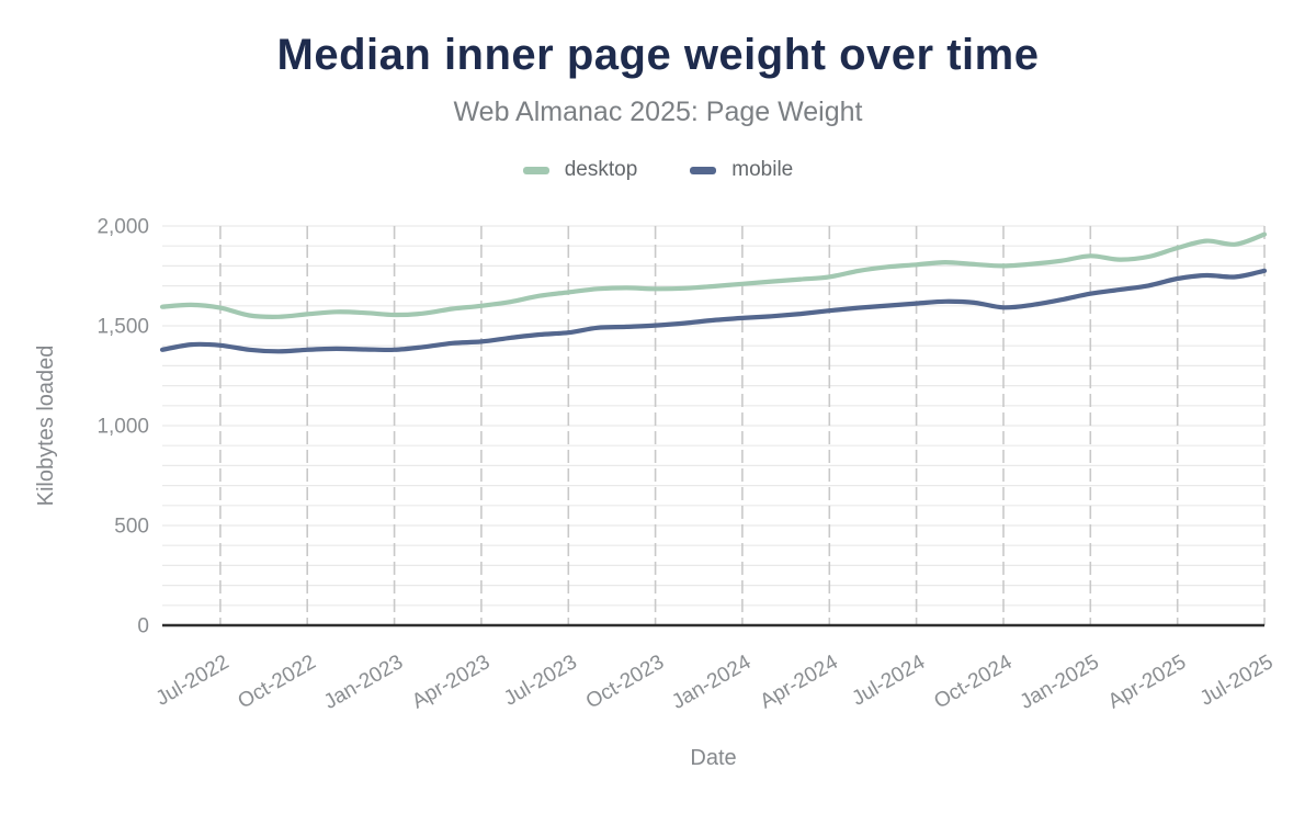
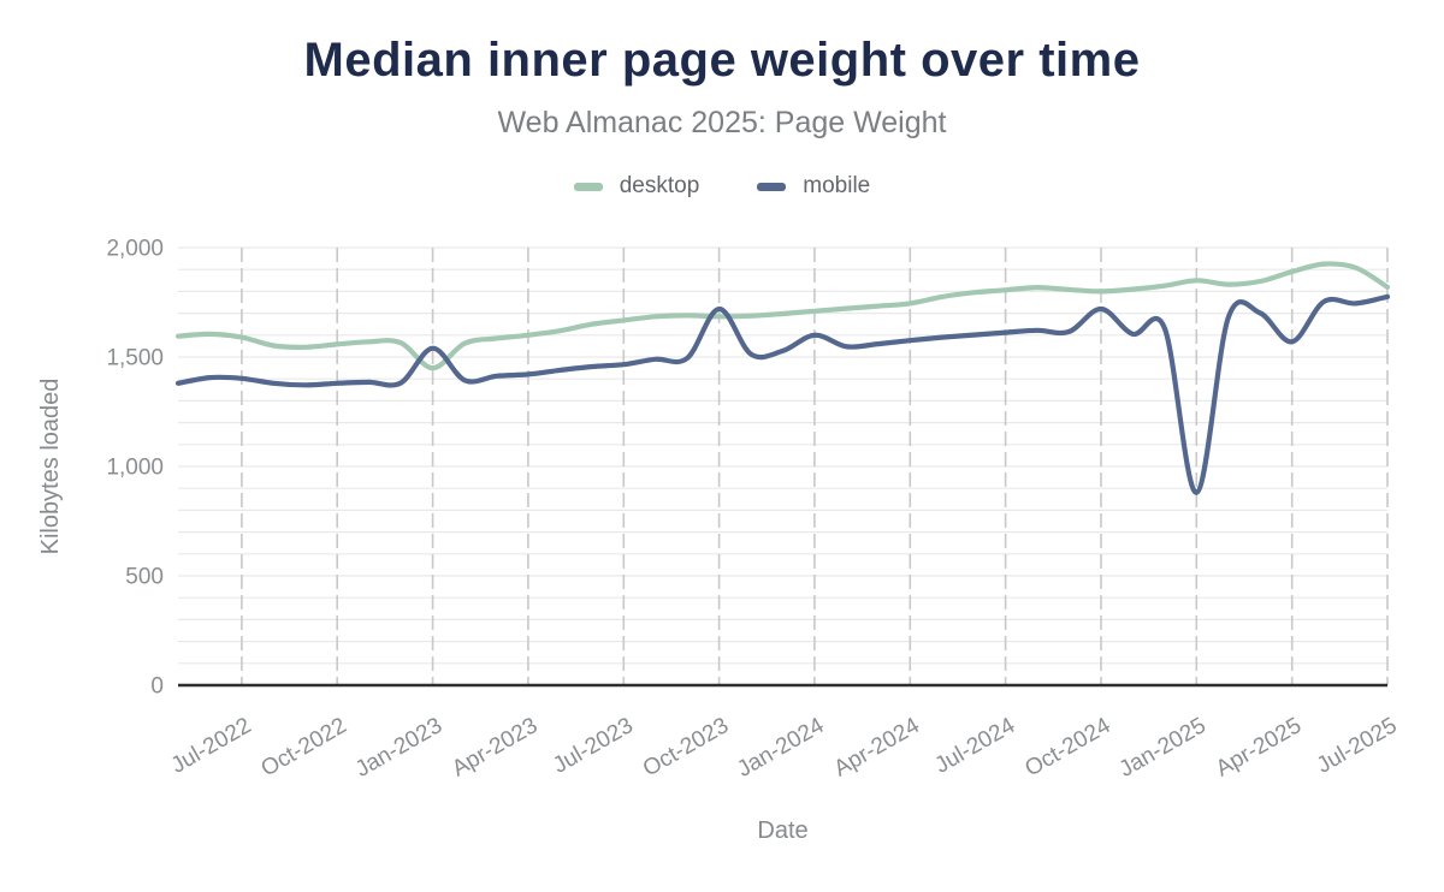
desktop/Jan-2023: 1560 -> 1450
mobile/Jan-2023: 1380 -> 1540
mobile/Oct-2023: 1500 -> 1720
mobile/Jan-2024: 1540 -> 1600
mobile/Oct-2024: 1590 -> 1720
mobile/Jan-2025: 1660 -> 880
mobile/Apr-2025: 1740 -> 1570
desktop/Jul-2025: 1960 -> 1820
